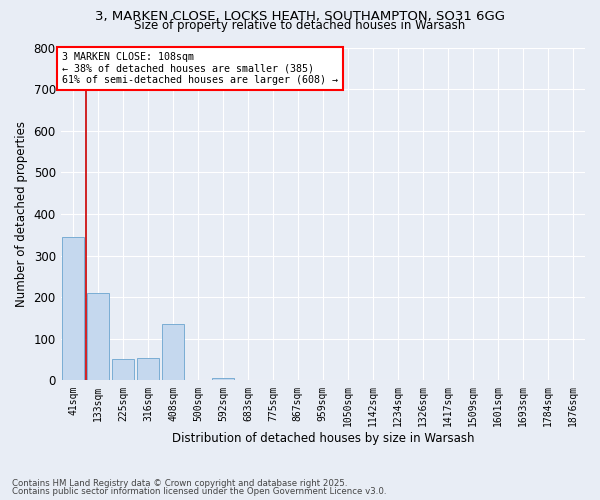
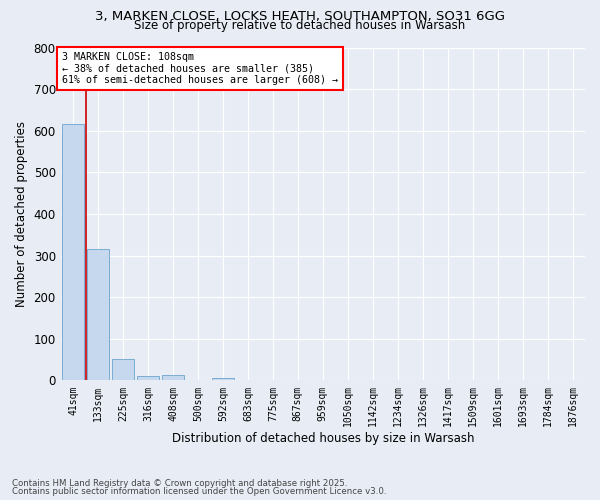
41sqm: 345 -> 617
133sqm: 210 -> 316
316sqm: 55 -> 11
408sqm: 135 -> 14
